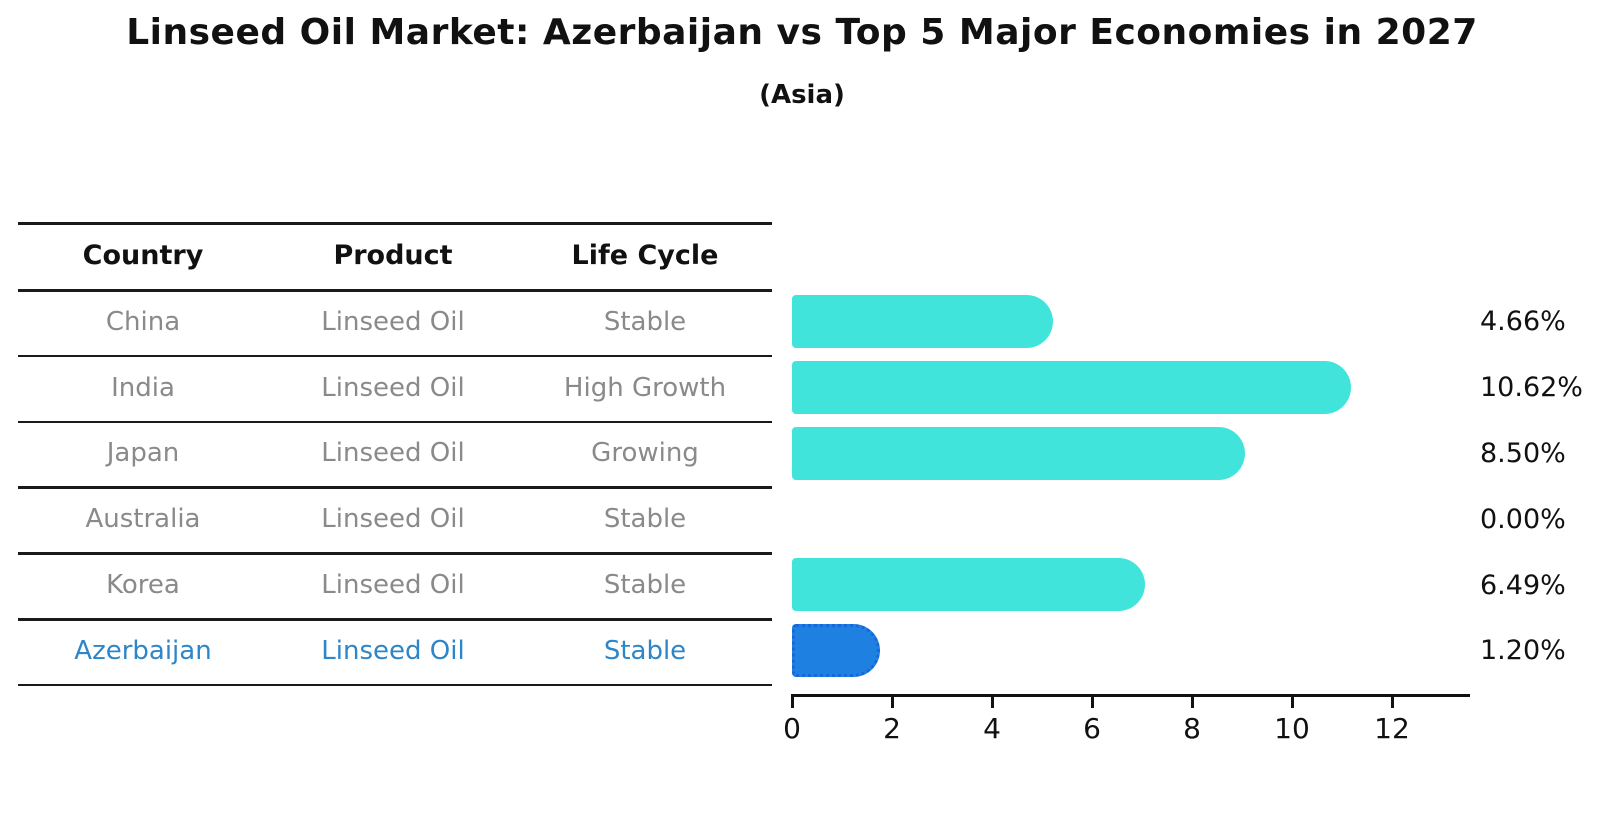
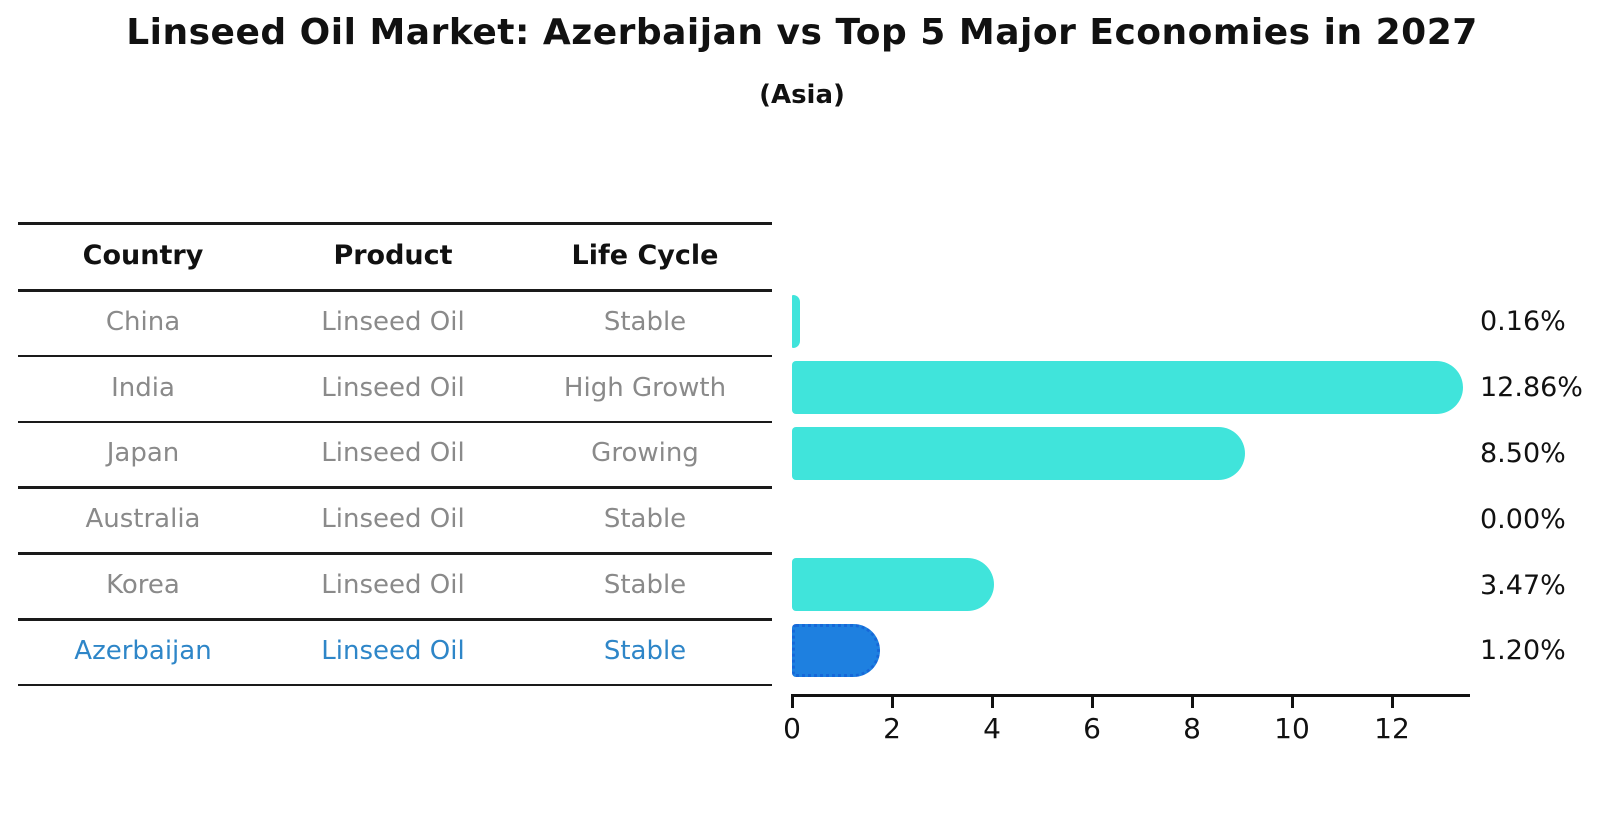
China: 4.66% -> 0.16%
India: 10.62% -> 12.86%
Korea: 6.49% -> 3.47%
